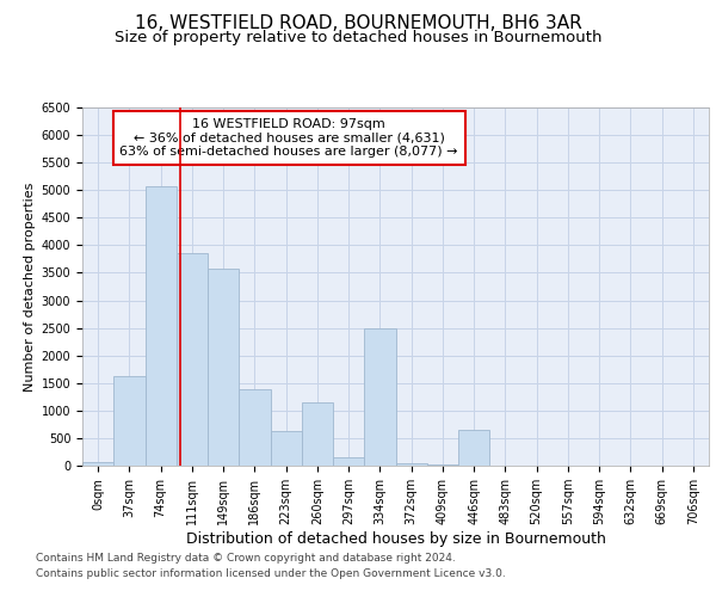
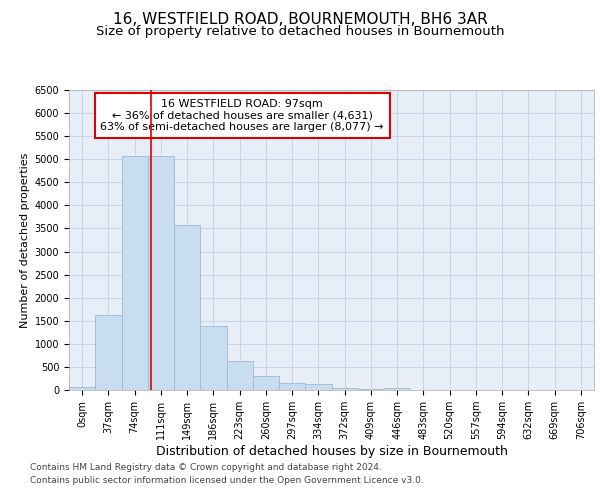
111sqm: 3850 -> 5060
260sqm: 1150 -> 300
334sqm: 2500 -> 120
446sqm: 650 -> 50
